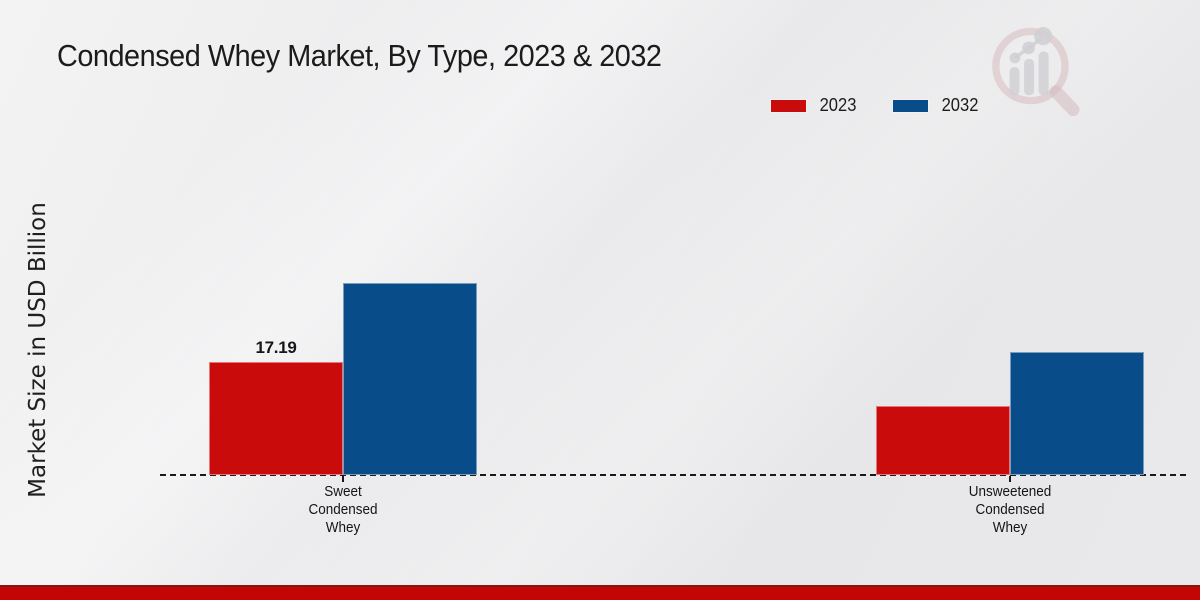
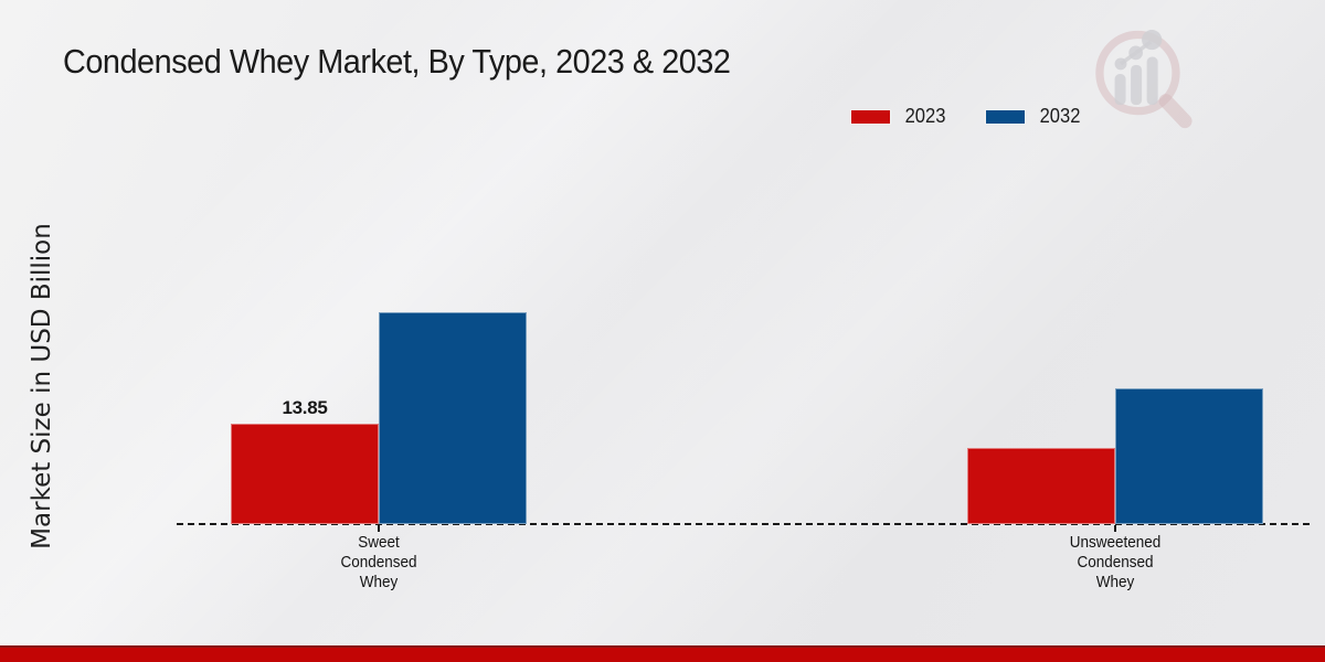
2023/Sweet Condensed Whey: 17.19 -> 13.85
